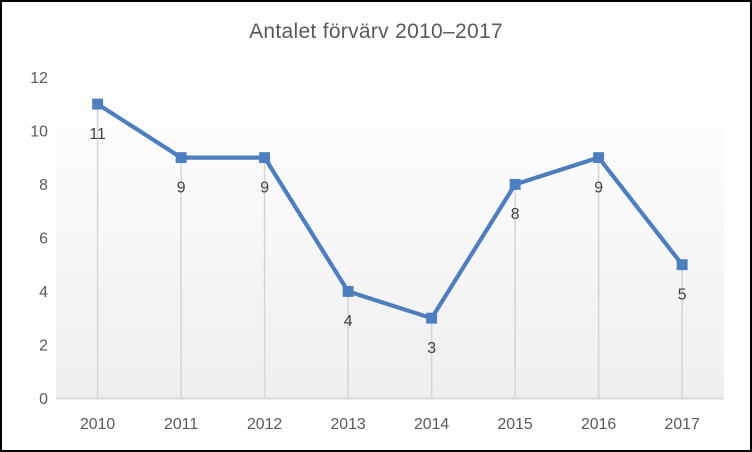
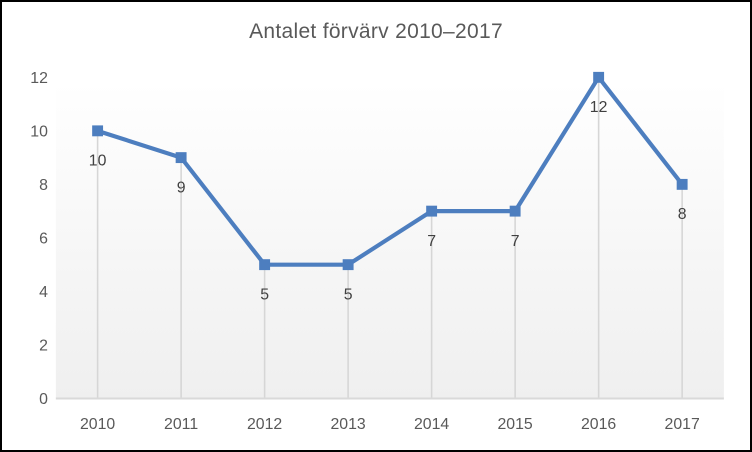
2010: 11 -> 10
2012: 9 -> 5
2013: 4 -> 5
2014: 3 -> 7
2015: 8 -> 7
2016: 9 -> 12
2017: 5 -> 8
